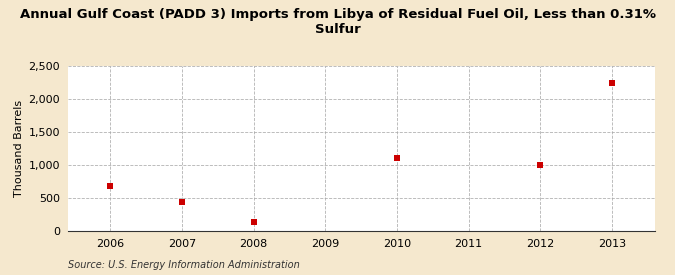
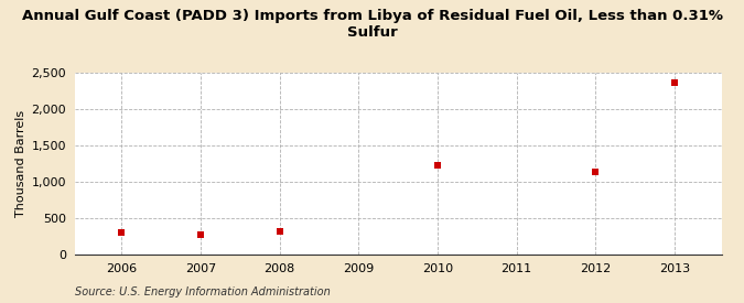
2006: 680 -> 300
2007: 440 -> 280
2008: 140 -> 320
2010: 1,100 -> 1,230
2012: 1,000 -> 1,140
2013: 2,240 -> 2,370
